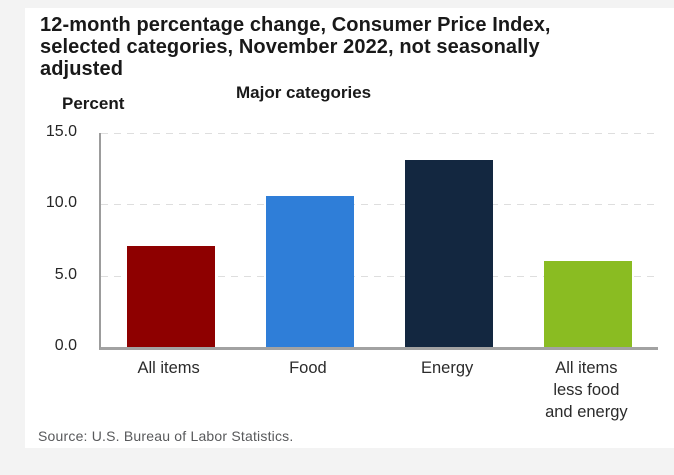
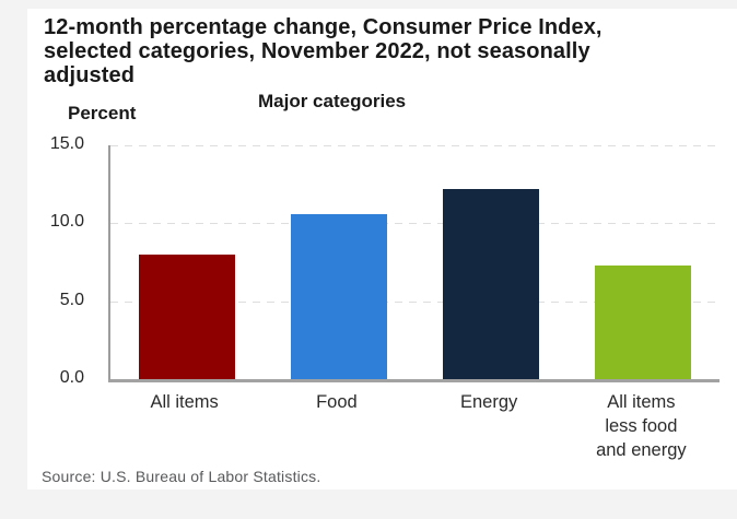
All items: 7.1 -> 8.0
Energy: 13.1 -> 12.2
All items less food and energy: 6.0 -> 7.3
